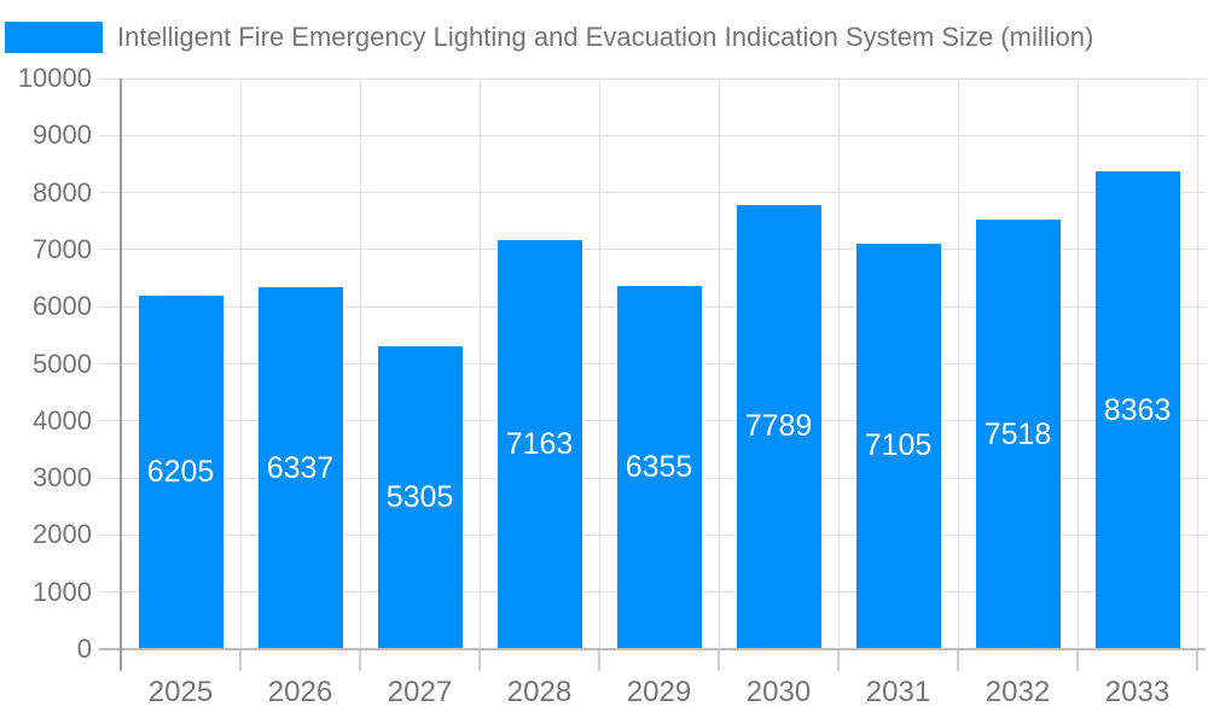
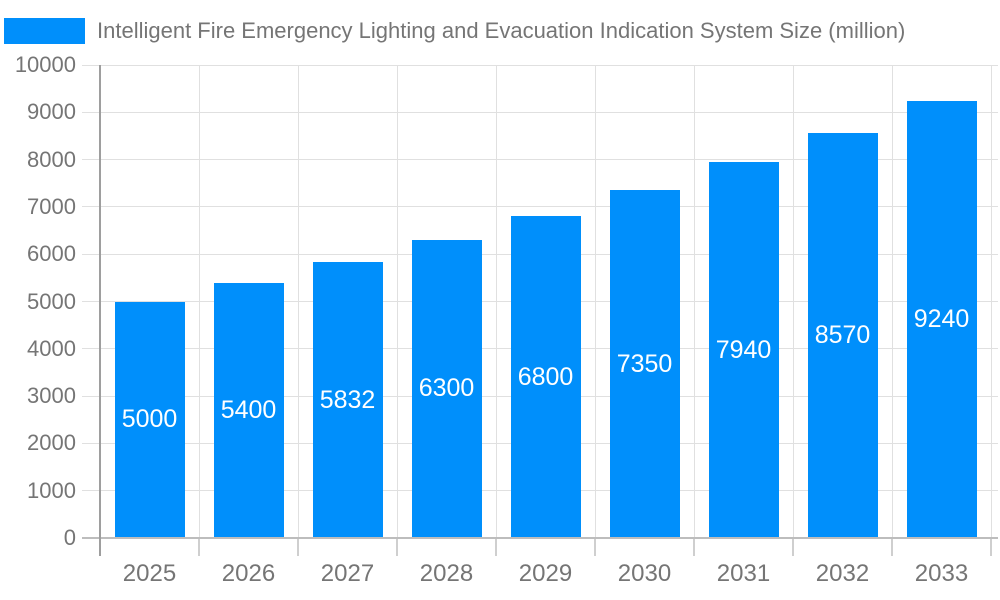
2025: 6205 -> 5000
2026: 6337 -> 5400
2027: 5305 -> 5832
2028: 7163 -> 6300
2029: 6355 -> 6800
2030: 7789 -> 7350
2031: 7105 -> 7940
2032: 7518 -> 8570
2033: 8363 -> 9240
